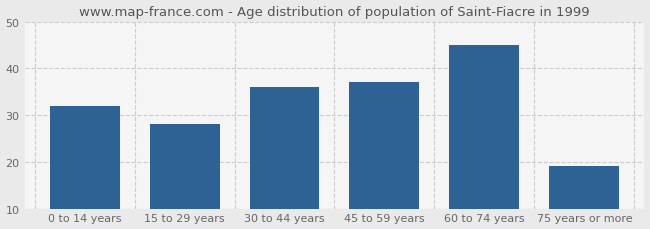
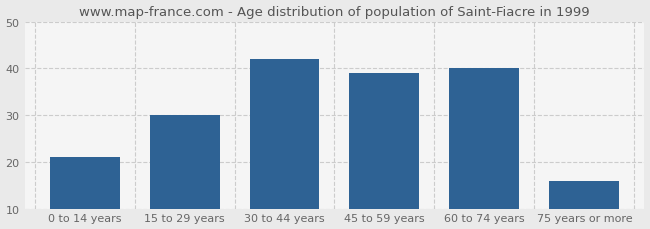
0 to 14 years: 32 -> 21
15 to 29 years: 28 -> 30
30 to 44 years: 36 -> 42
45 to 59 years: 37 -> 39
60 to 74 years: 45 -> 40
75 years or more: 19 -> 16
